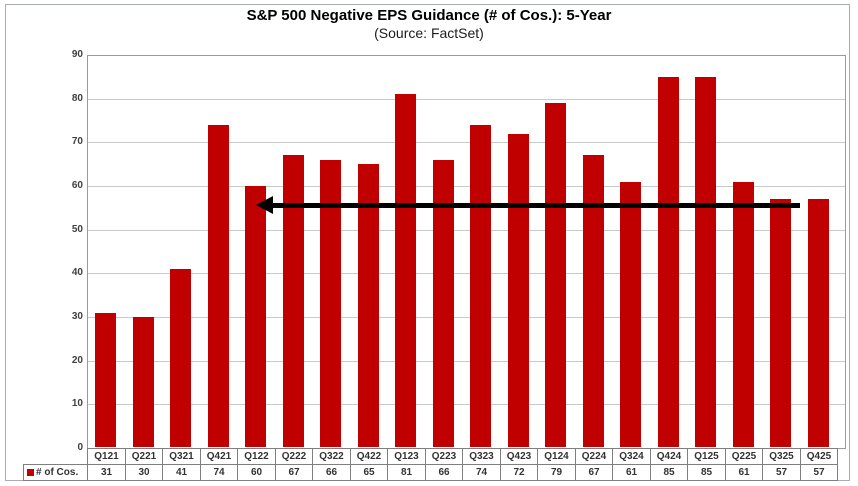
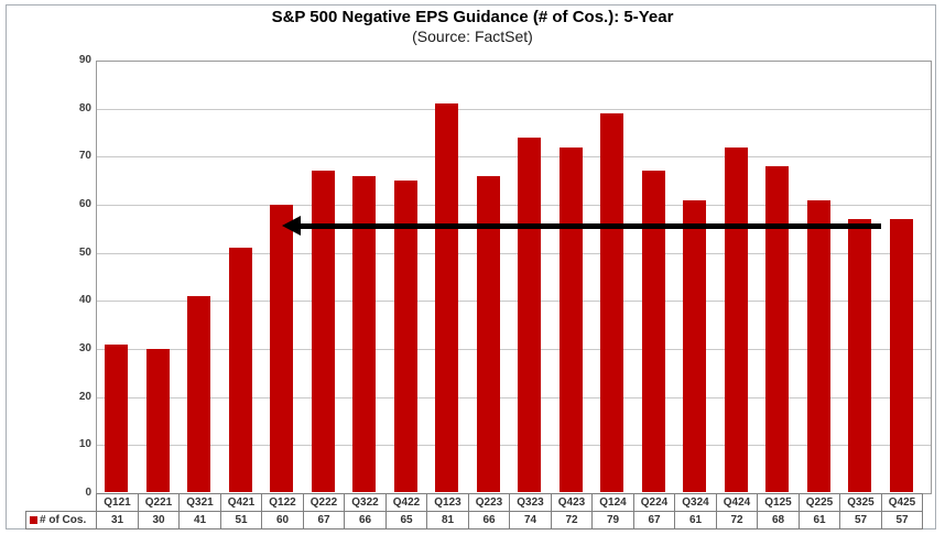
Q421: 74 -> 51
Q424: 85 -> 72
Q125: 85 -> 68
